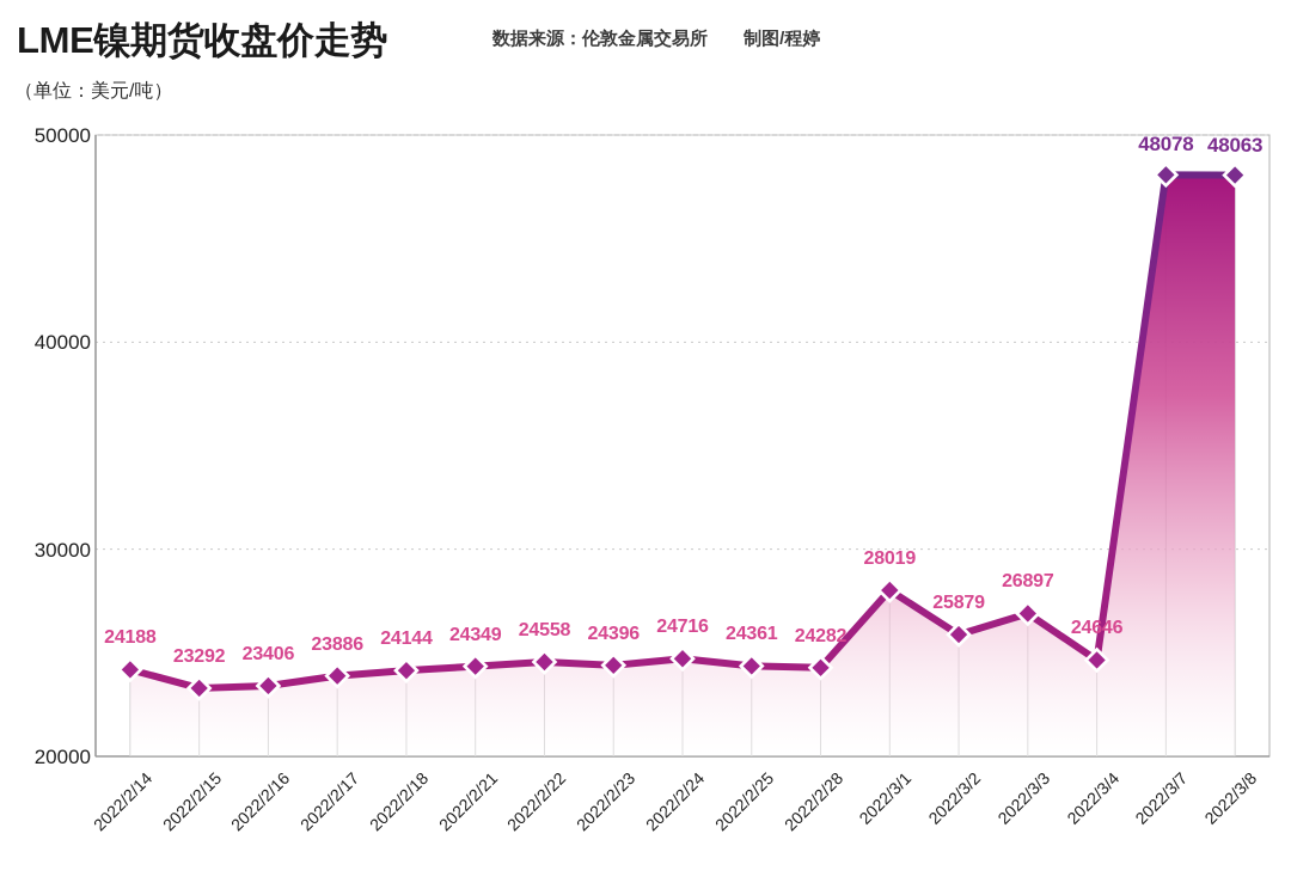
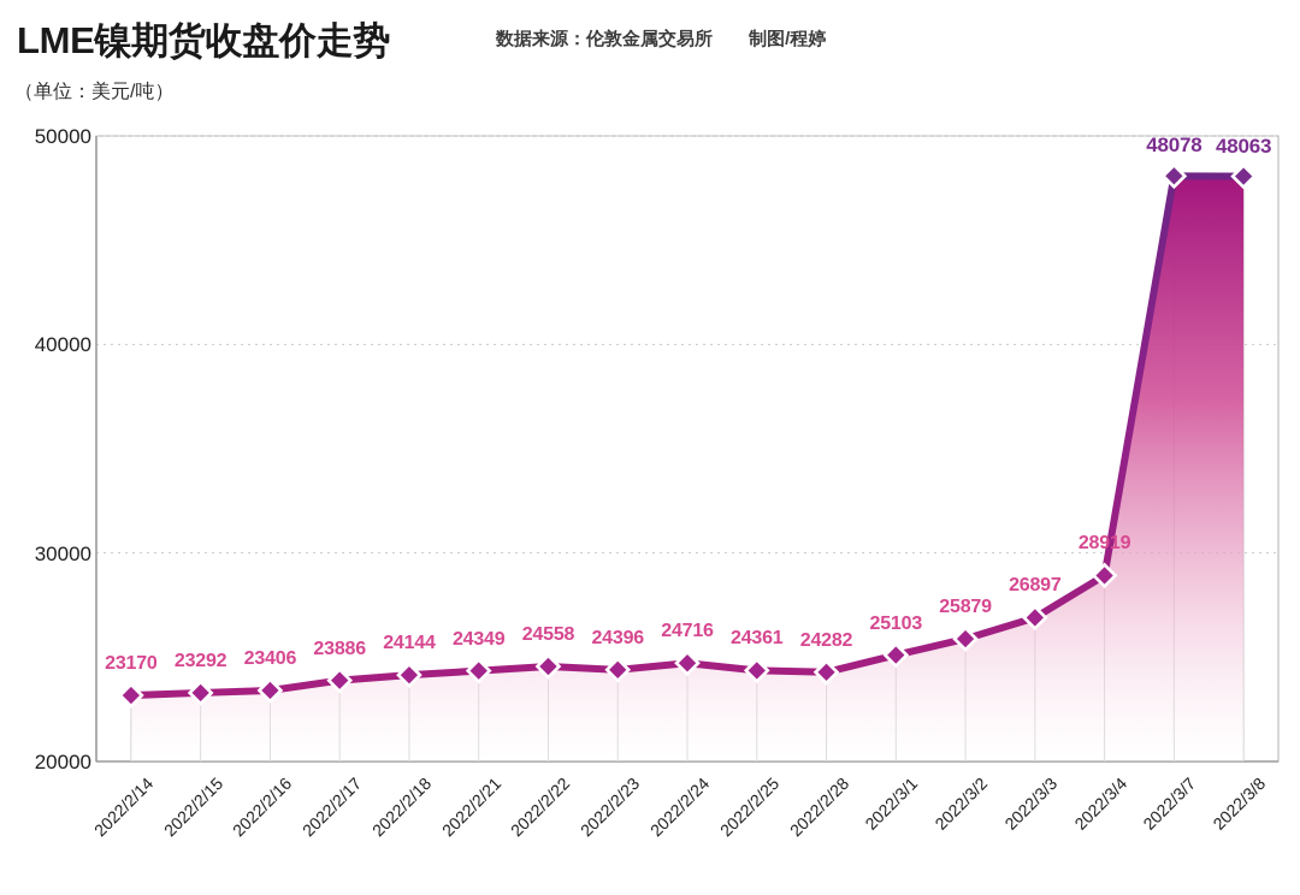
2022/2/14: 24188 -> 23170
2022/3/1: 28019 -> 25103
2022/3/4: 24646 -> 28919
